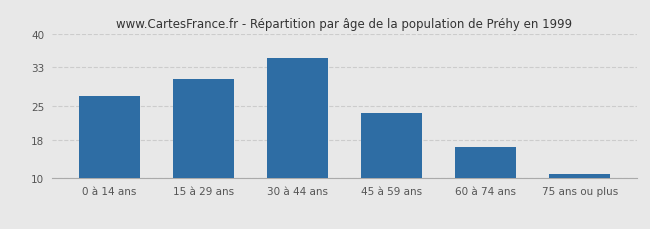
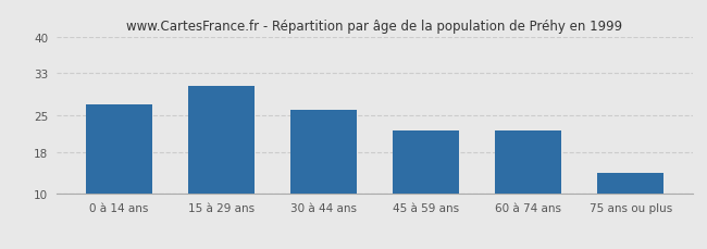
30 à 44 ans: 35.0 -> 26.0
45 à 59 ans: 23.5 -> 22.0
60 à 74 ans: 16.5 -> 22.0
75 ans ou plus: 11.0 -> 14.0
